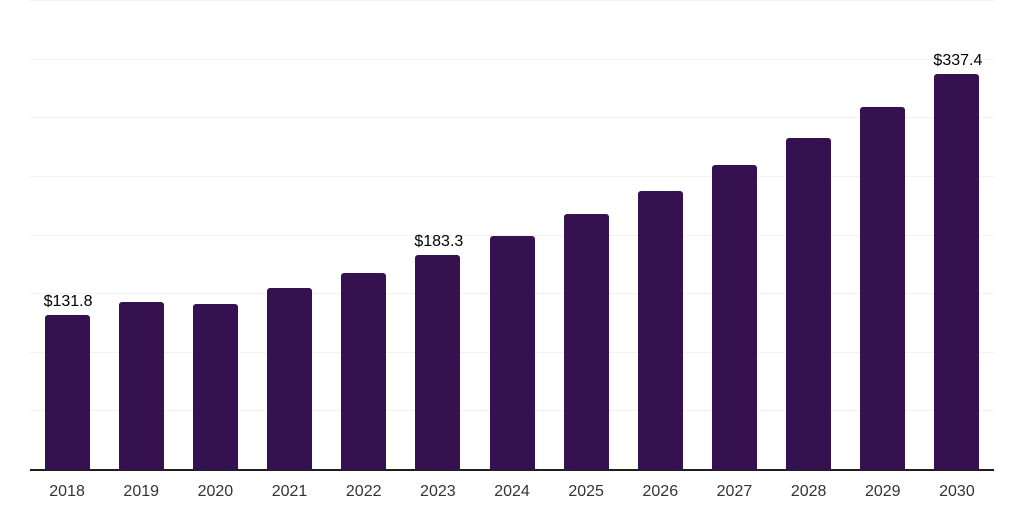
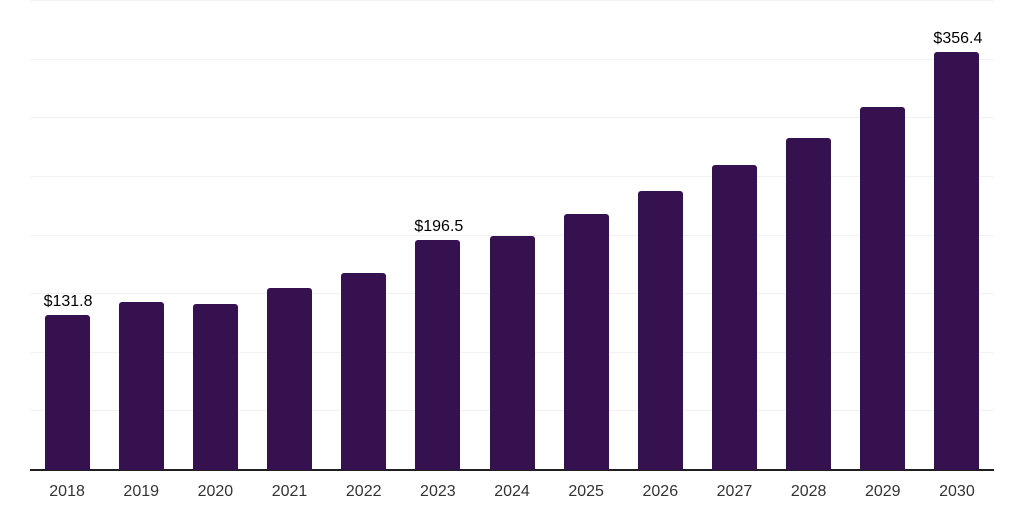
2023: $183.3 -> $196.5
2030: $337.4 -> $356.4
